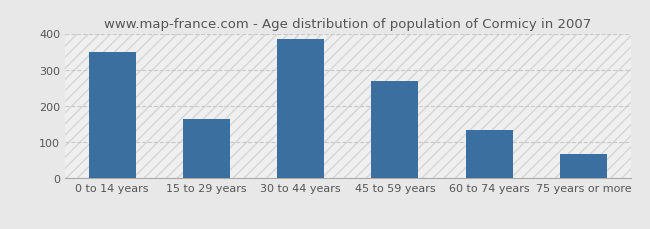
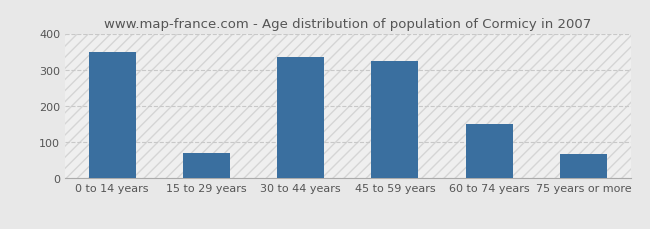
15 to 29 years: 163 -> 70
30 to 44 years: 385 -> 335
45 to 59 years: 270 -> 325
60 to 74 years: 133 -> 150
